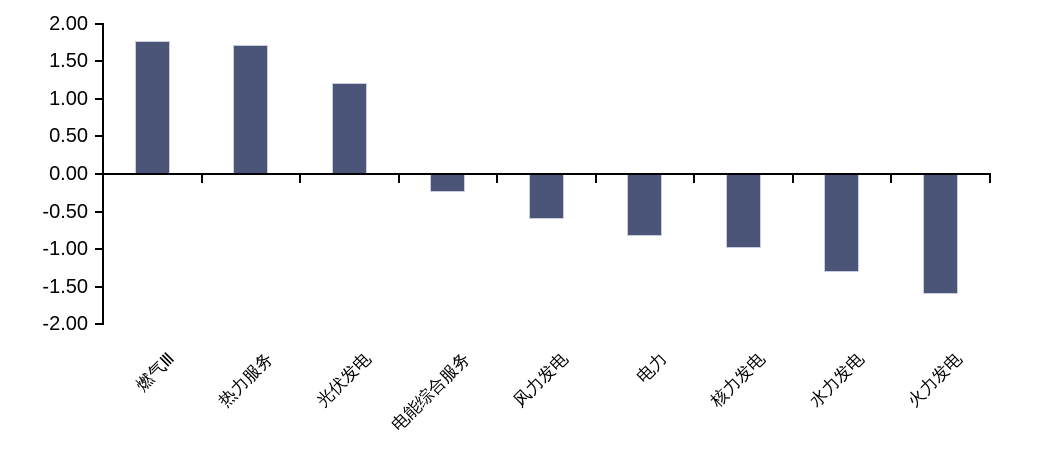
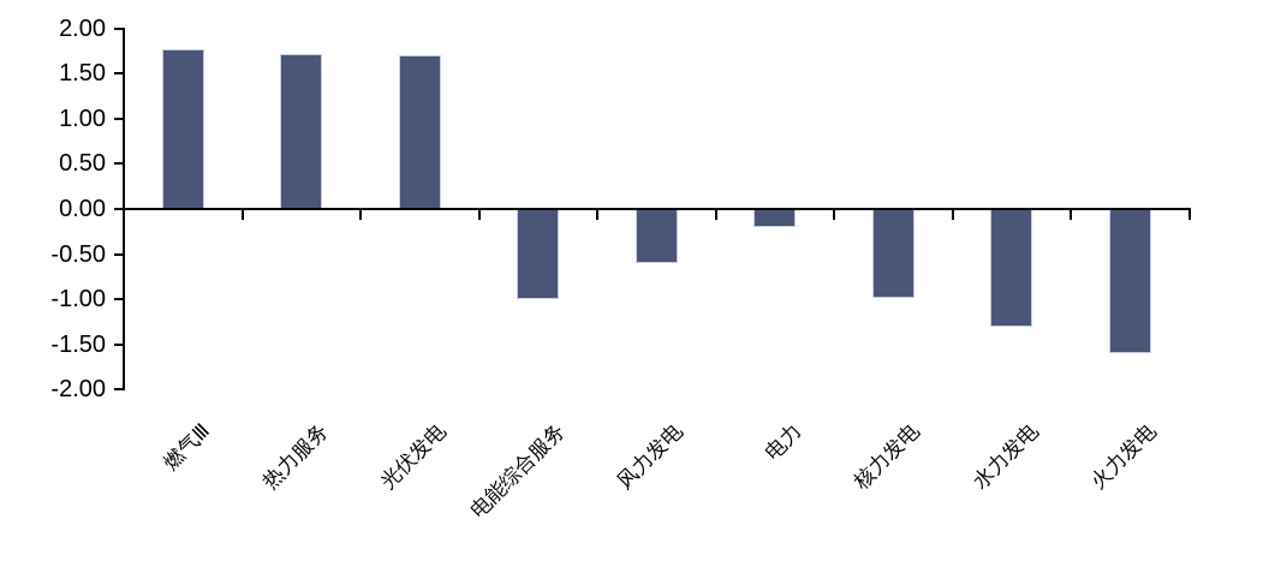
光伏发电: 1.2 -> 1.7
电能综合服务: -0.2 -> -1.0
电力: -0.8 -> -0.2
